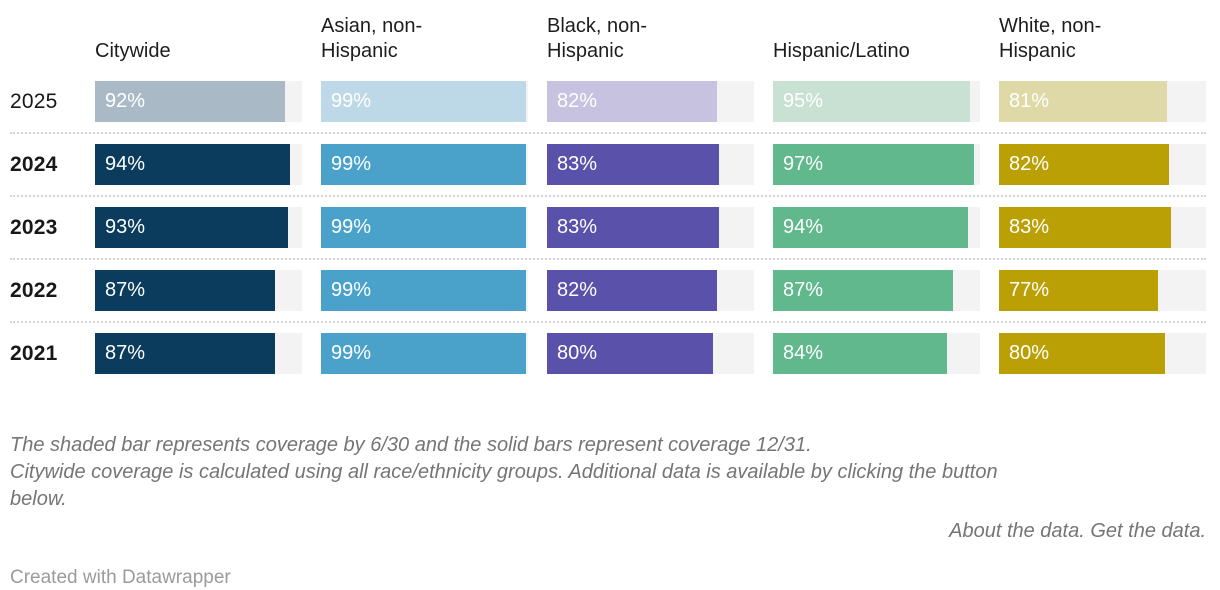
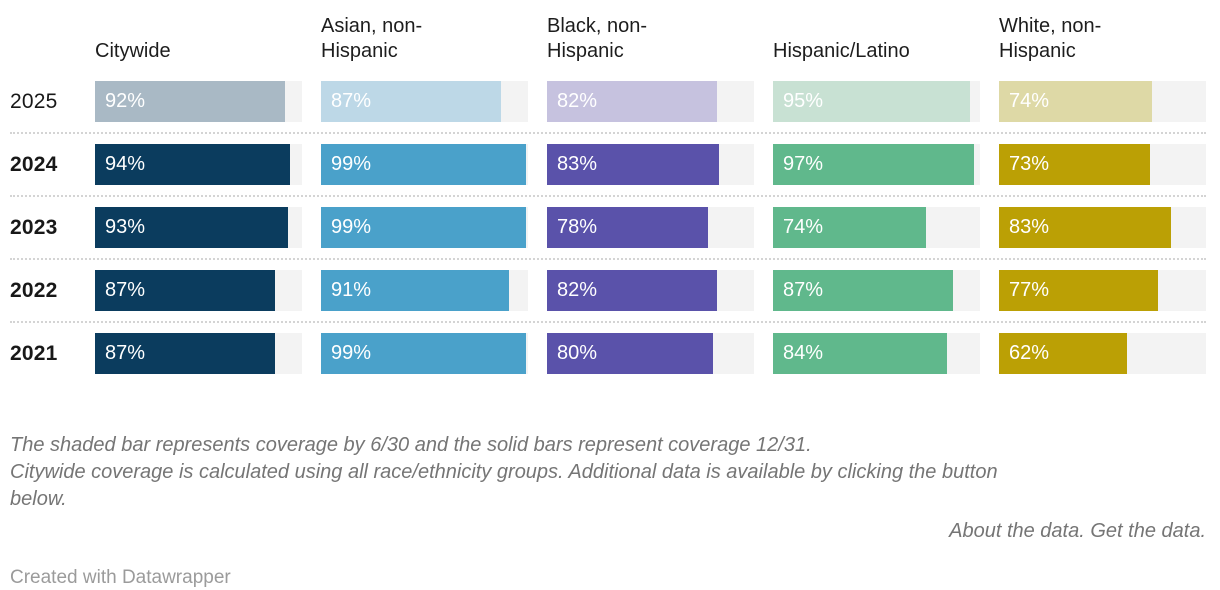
Asian, non-Hispanic/2025: 99% -> 87%
White, non-Hispanic/2025: 81% -> 74%
White, non-Hispanic/2024: 82% -> 73%
Black, non-Hispanic/2023: 83% -> 78%
Hispanic/Latino/2023: 94% -> 74%
Asian, non-Hispanic/2022: 99% -> 91%
White, non-Hispanic/2021: 80% -> 62%
